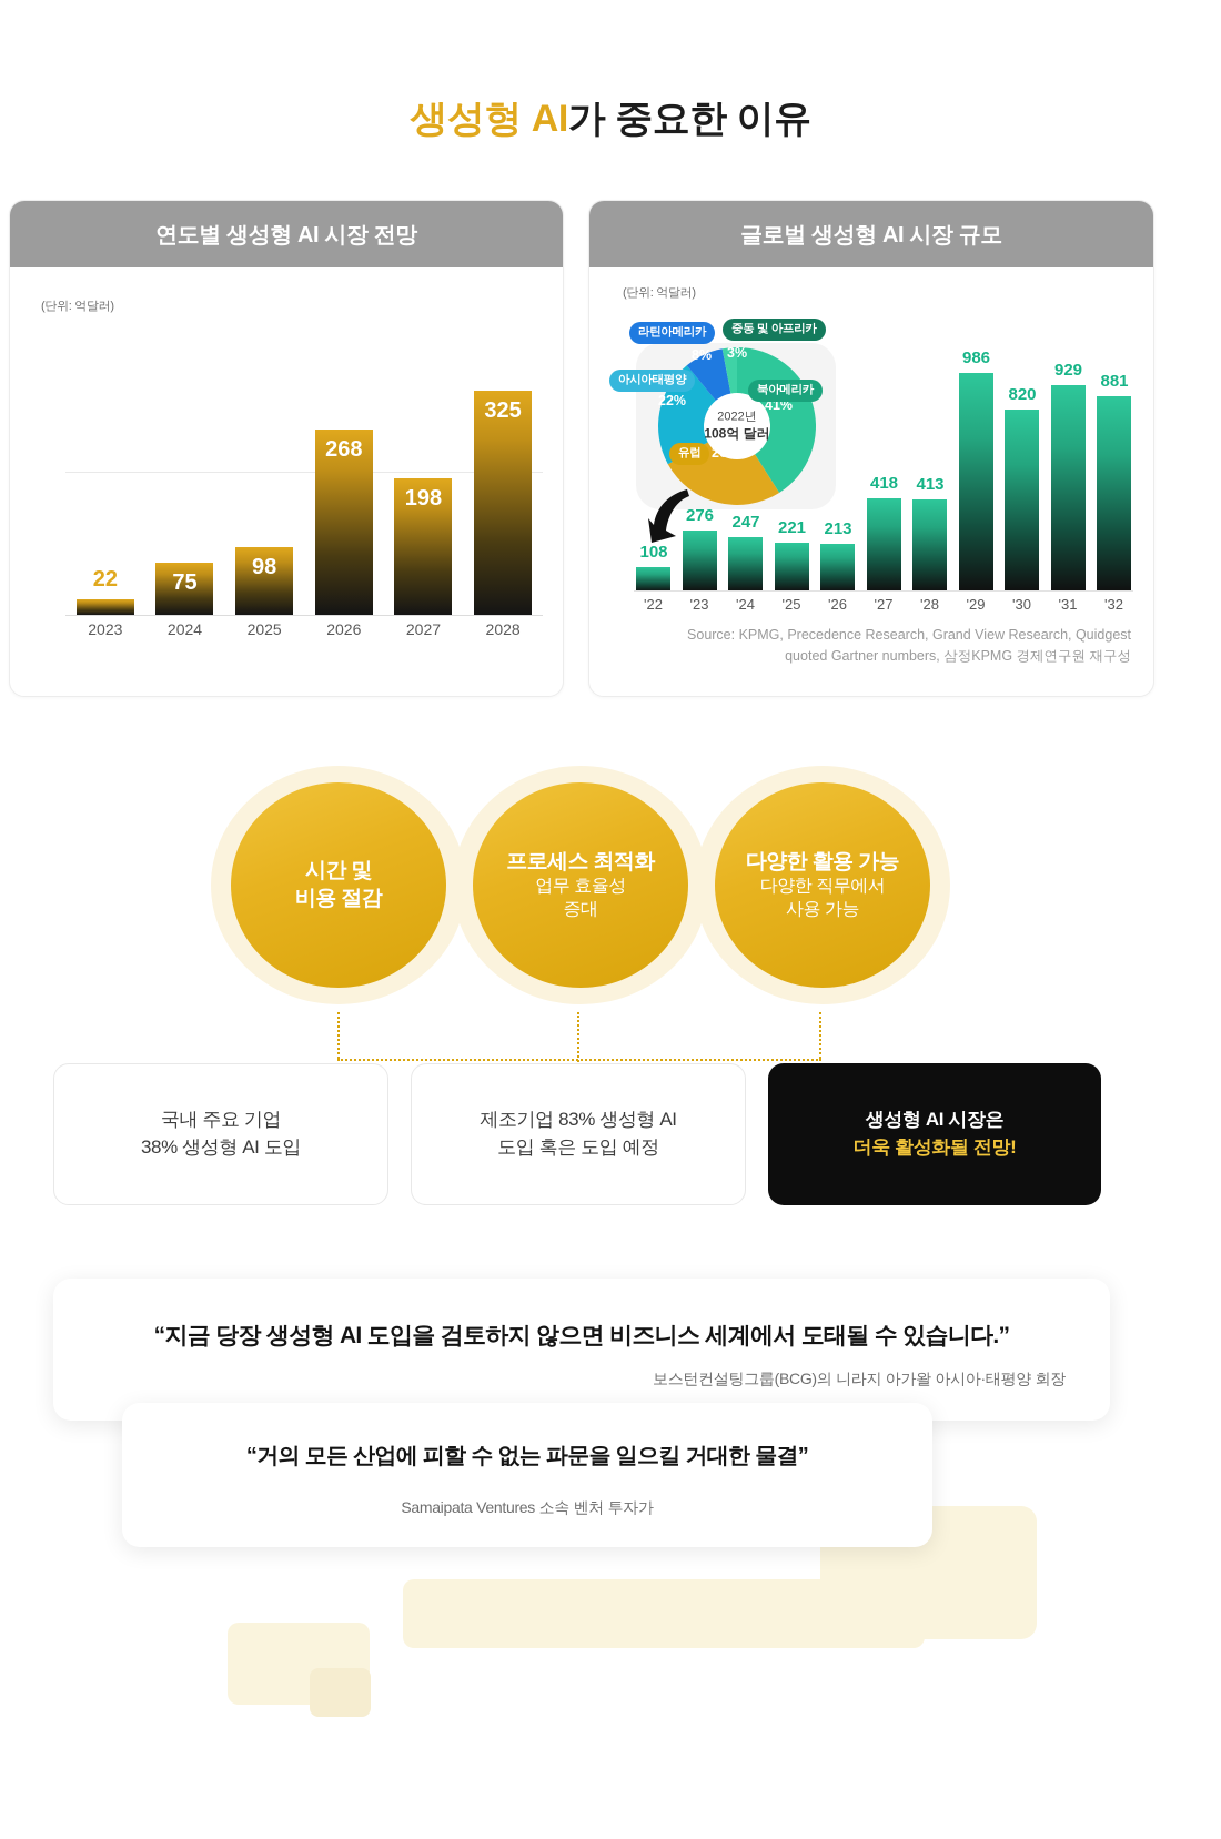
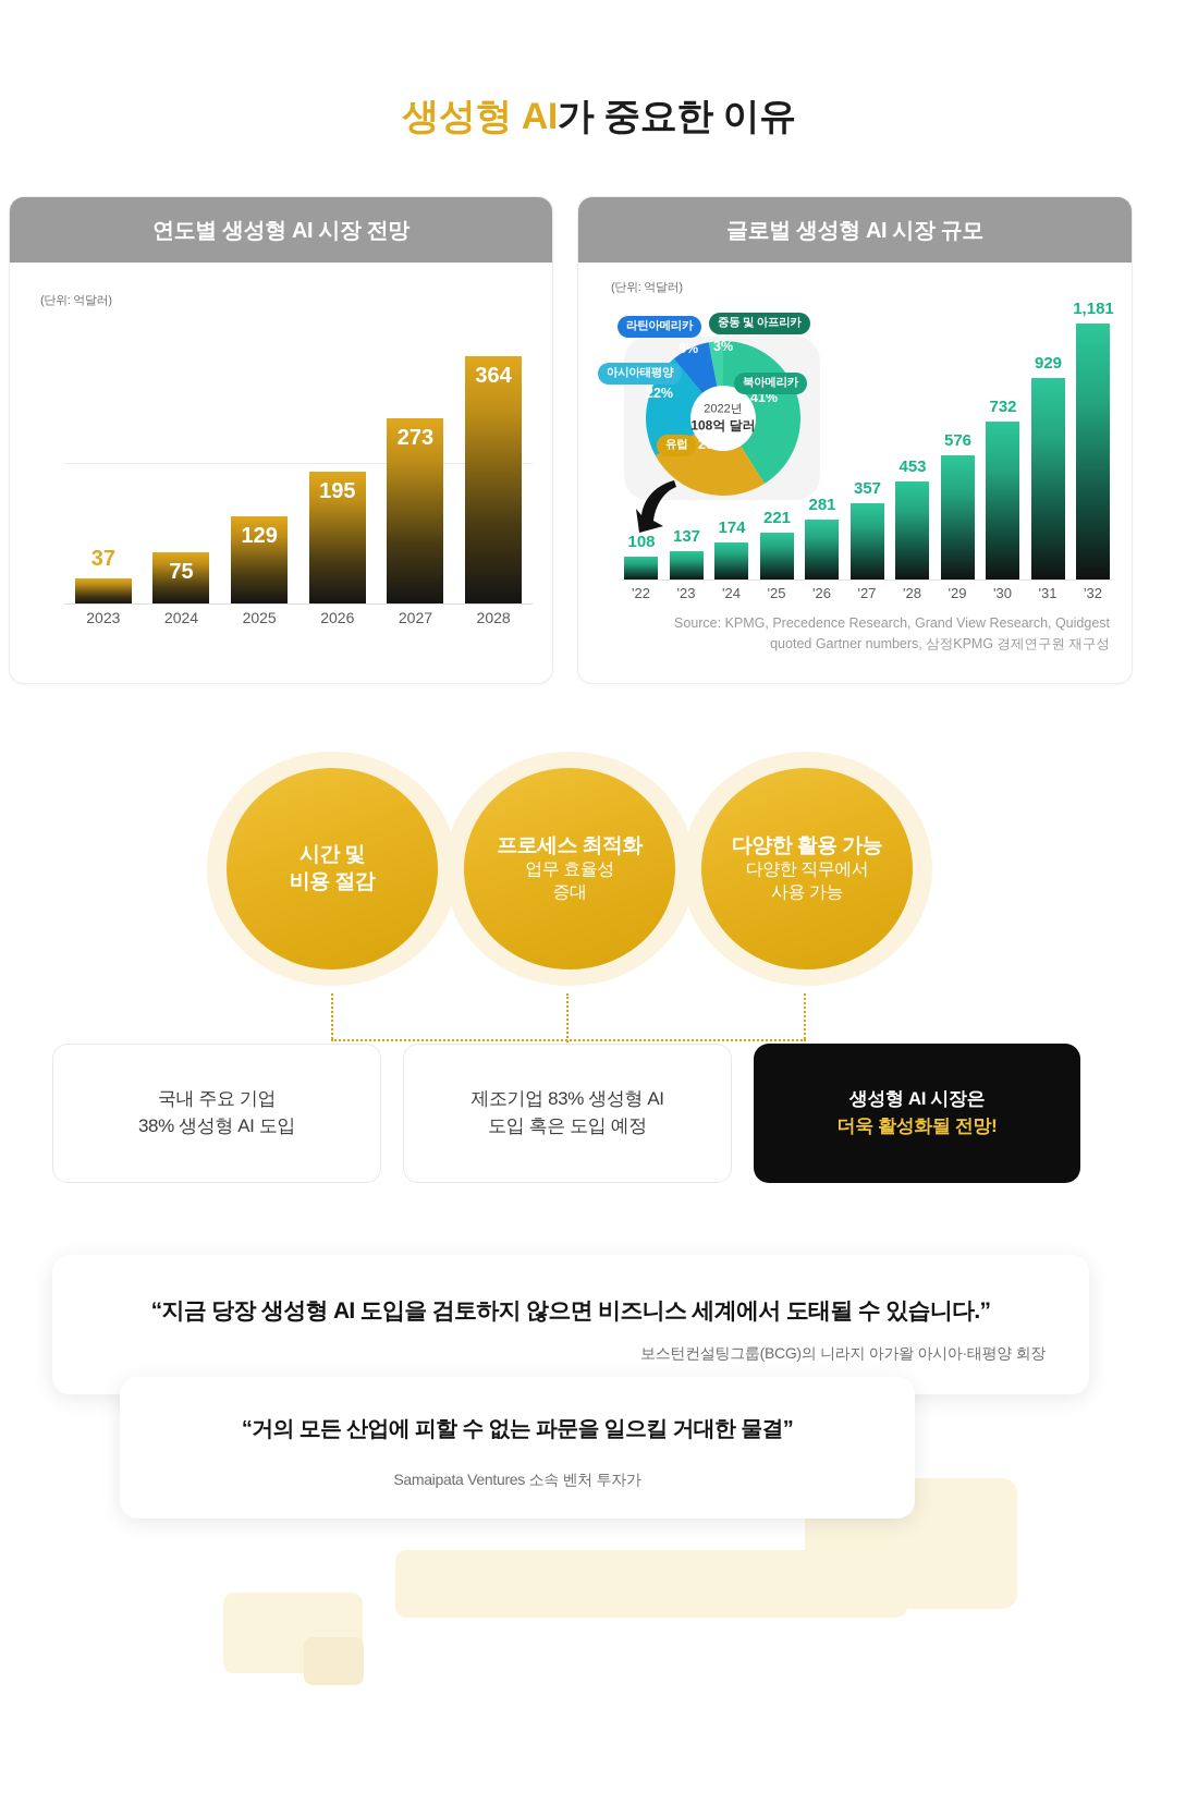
연도별 생성형 AI 시장 전망/2023: 22 -> 37
연도별 생성형 AI 시장 전망/2025: 98 -> 129
연도별 생성형 AI 시장 전망/2026: 268 -> 195
연도별 생성형 AI 시장 전망/2027: 198 -> 273
연도별 생성형 AI 시장 전망/2028: 325 -> 364
글로벌 생성형 AI 시장 규모/'23: 276 -> 137
글로벌 생성형 AI 시장 규모/'24: 247 -> 174
글로벌 생성형 AI 시장 규모/'26: 213 -> 281
글로벌 생성형 AI 시장 규모/'27: 418 -> 357
글로벌 생성형 AI 시장 규모/'28: 413 -> 453
글로벌 생성형 AI 시장 규모/'29: 986 -> 576
글로벌 생성형 AI 시장 규모/'30: 820 -> 732
글로벌 생성형 AI 시장 규모/'32: 881 -> 1,181
